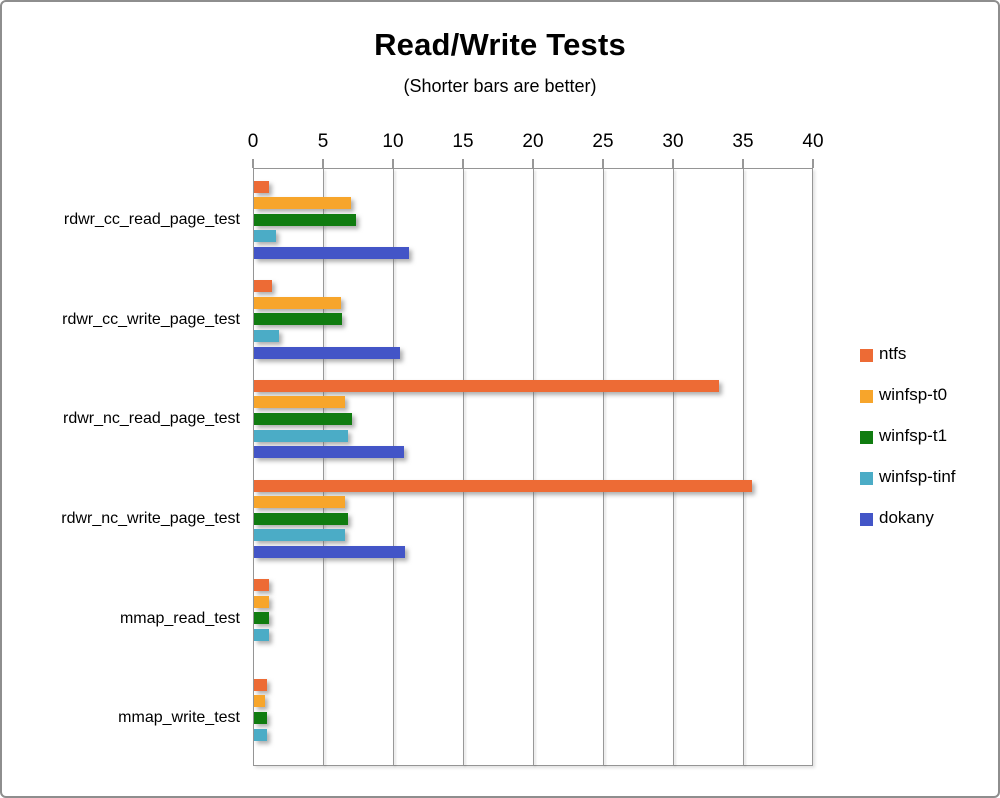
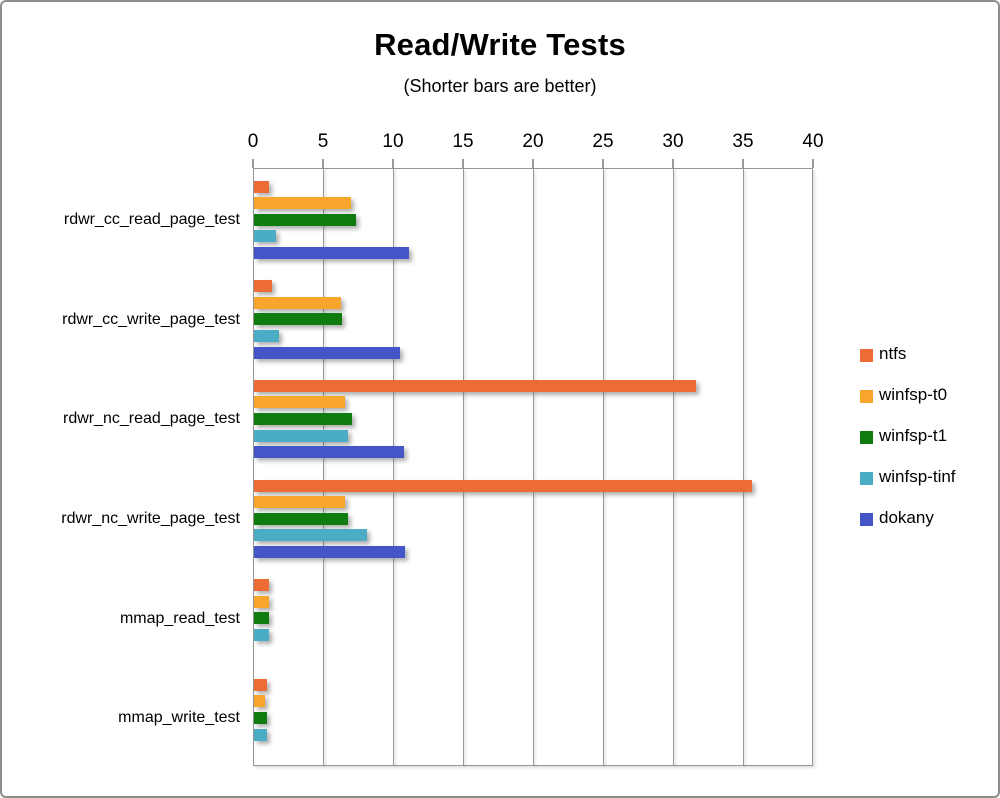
ntfs/rdwr_nc_read_page_test: 33.2 -> 31.6
winfsp-tinf/rdwr_nc_write_page_test: 6.5 -> 8.1
